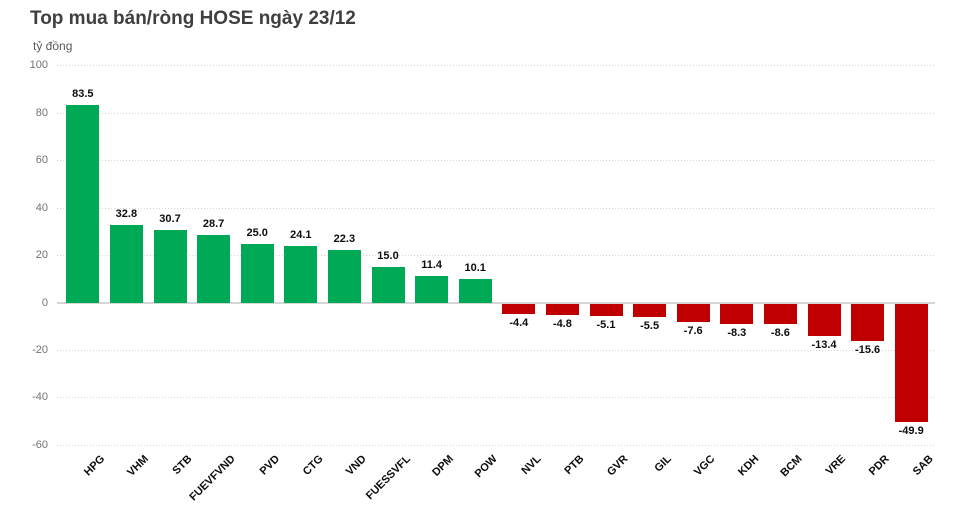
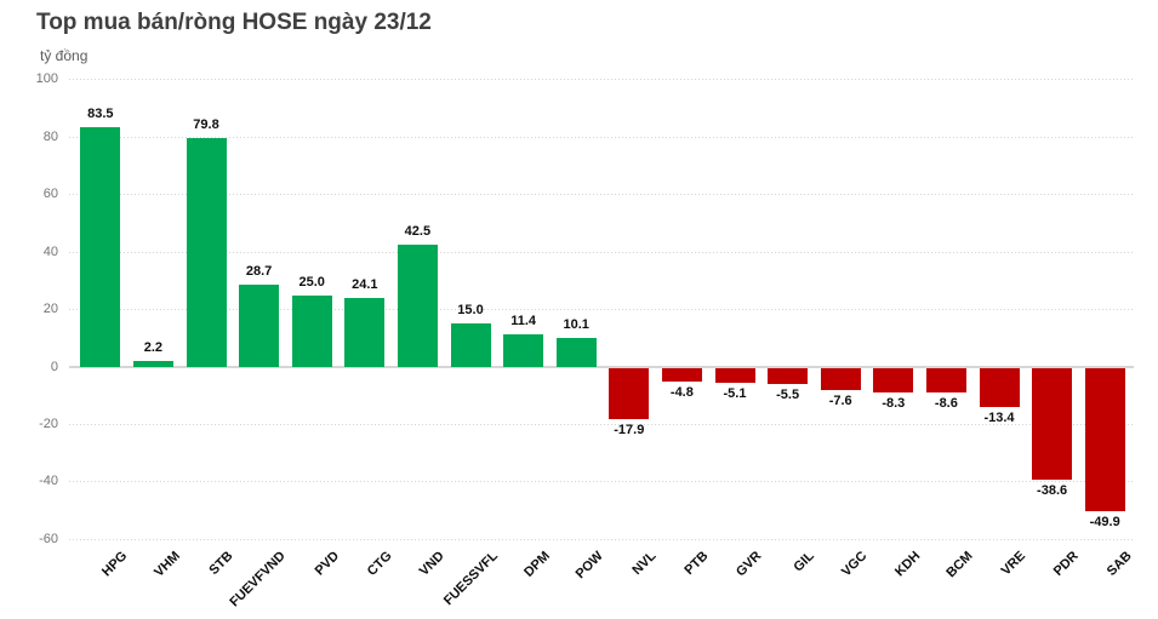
VHM: 32.8 -> 2.2
STB: 30.7 -> 79.8
VND: 22.3 -> 42.5
NVL: -4.4 -> -17.9
PDR: -15.6 -> -38.6
